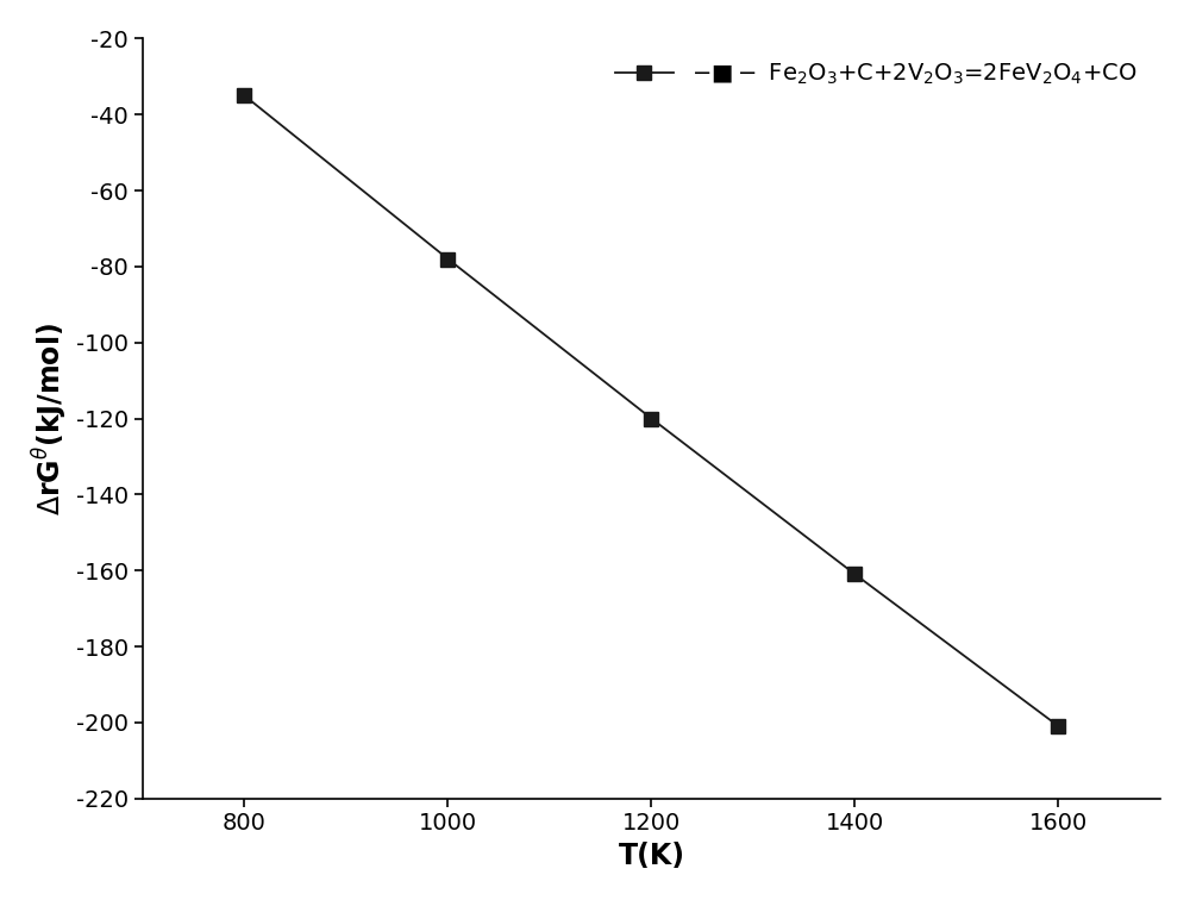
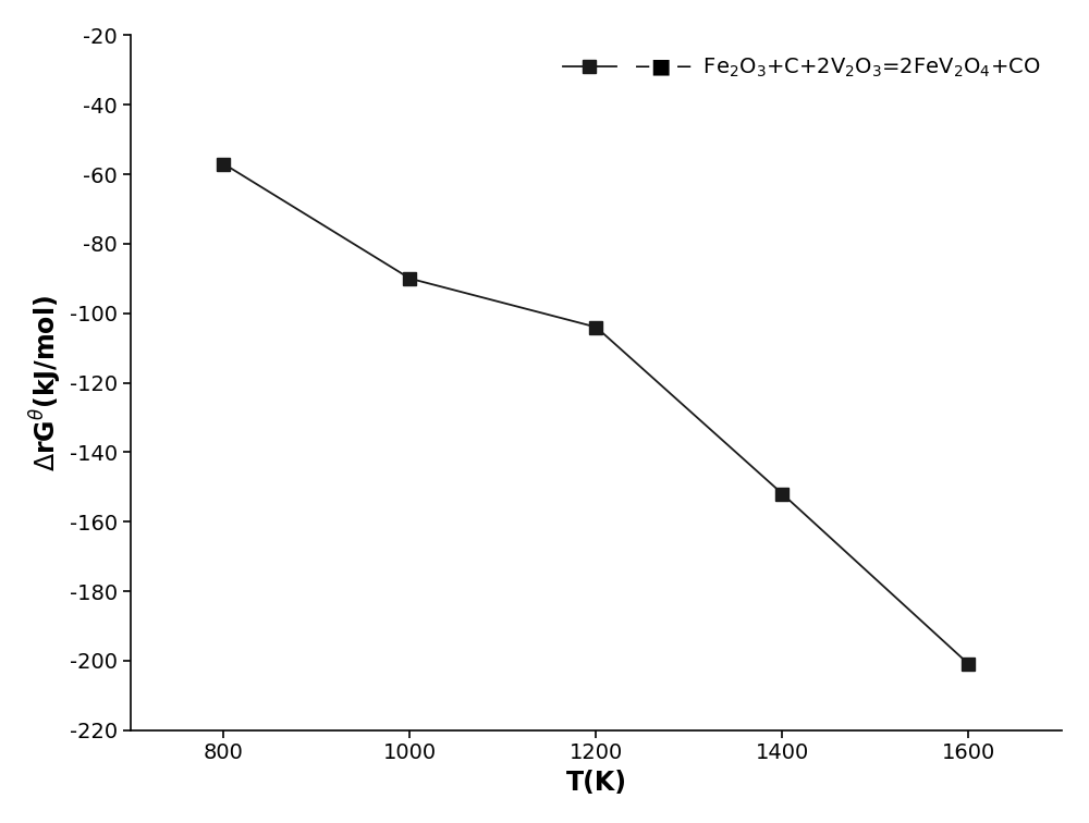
800: -35 -> -57
1000: -78 -> -90
1200: -120 -> -104
1400: -161 -> -152
